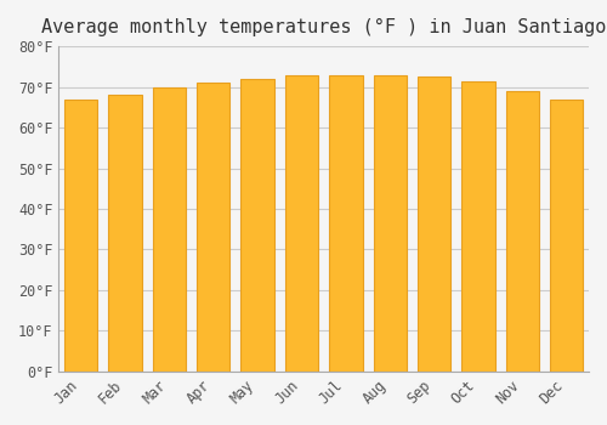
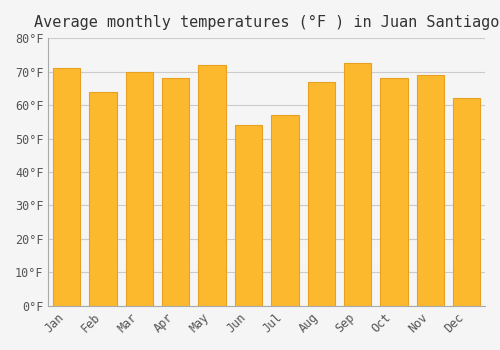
Jan: 67.0°F -> 71.0°F
Feb: 68.0°F -> 64.0°F
Apr: 71.0°F -> 68.0°F
Jun: 73.0°F -> 54.0°F
Jul: 73.0°F -> 57.0°F
Aug: 73.0°F -> 67.0°F
Oct: 71.5°F -> 68.0°F
Dec: 67.0°F -> 62.0°F
